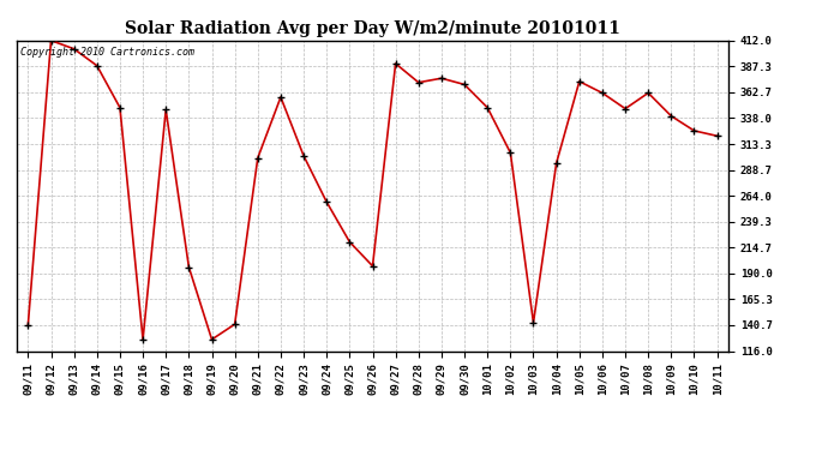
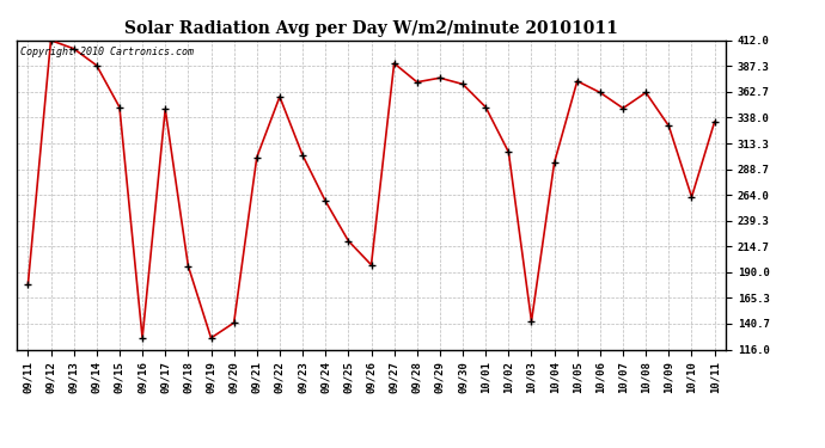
09/11: 141 -> 178
10/09: 340 -> 330
10/10: 326 -> 262
10/11: 321 -> 334
